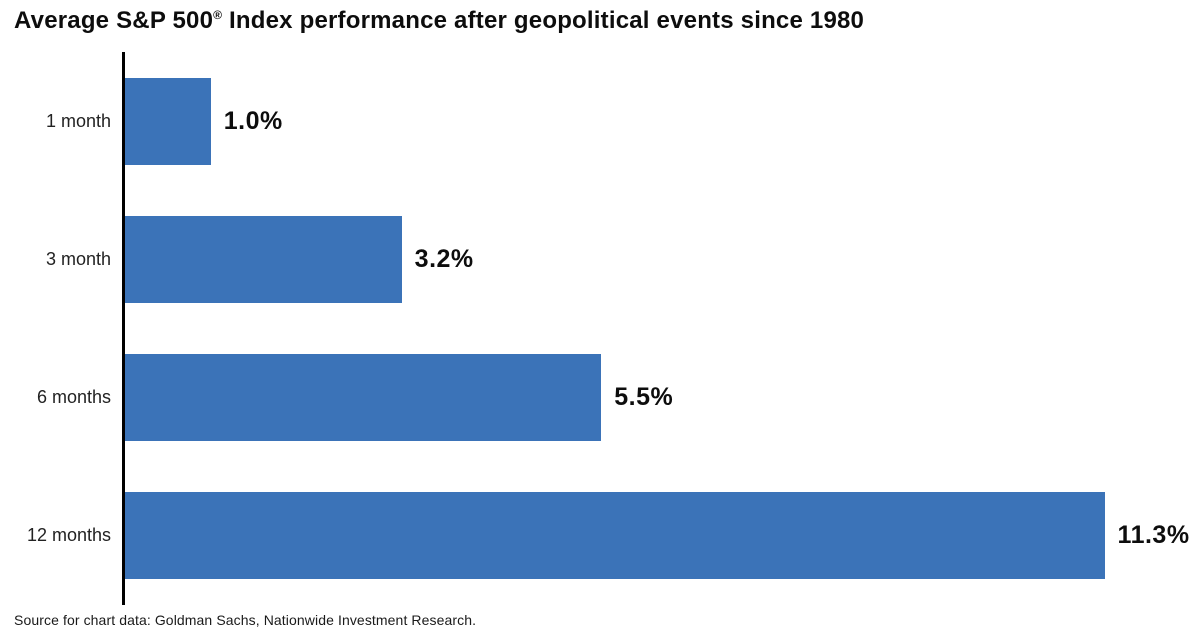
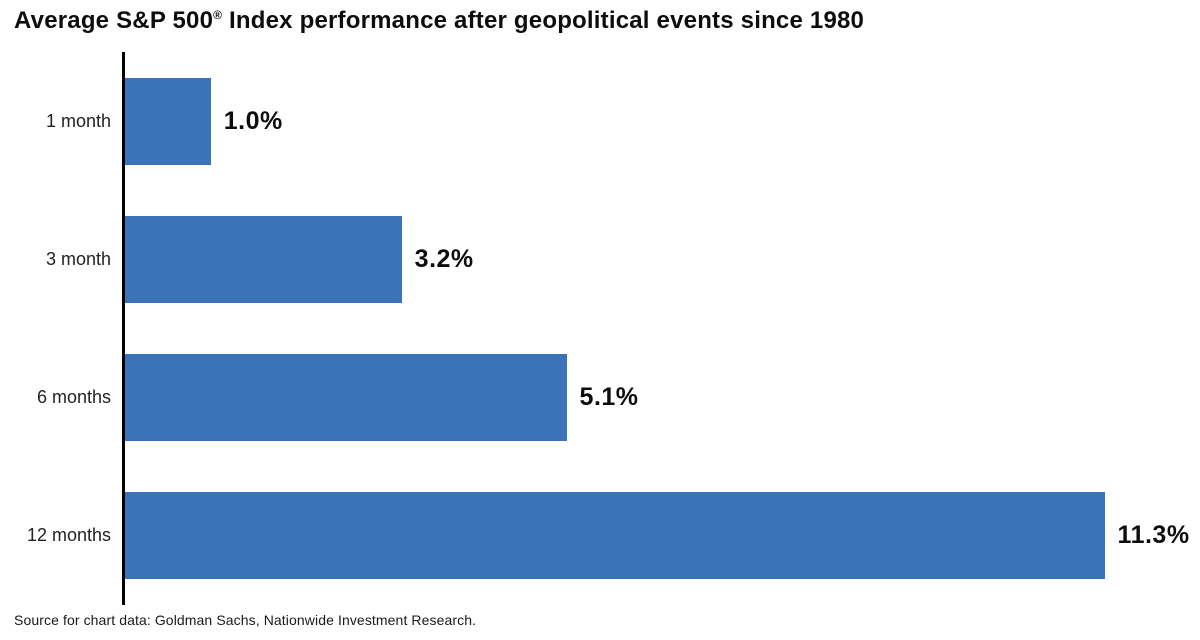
6 months: 5.5% -> 5.1%
